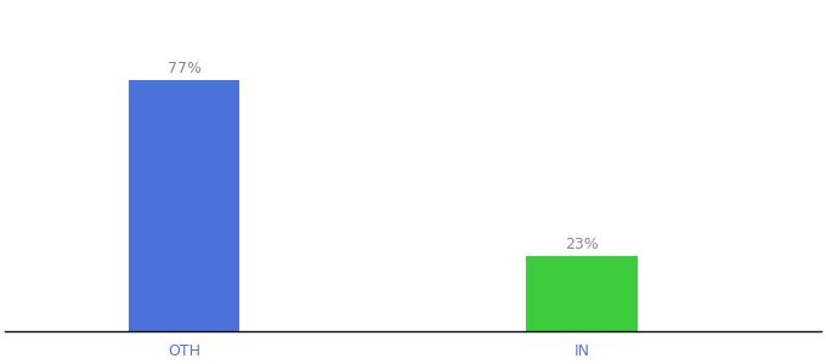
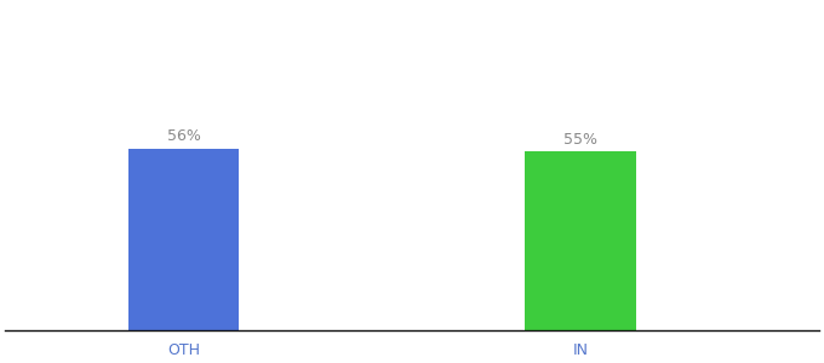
OTH: 77% -> 56%
IN: 23% -> 55%
